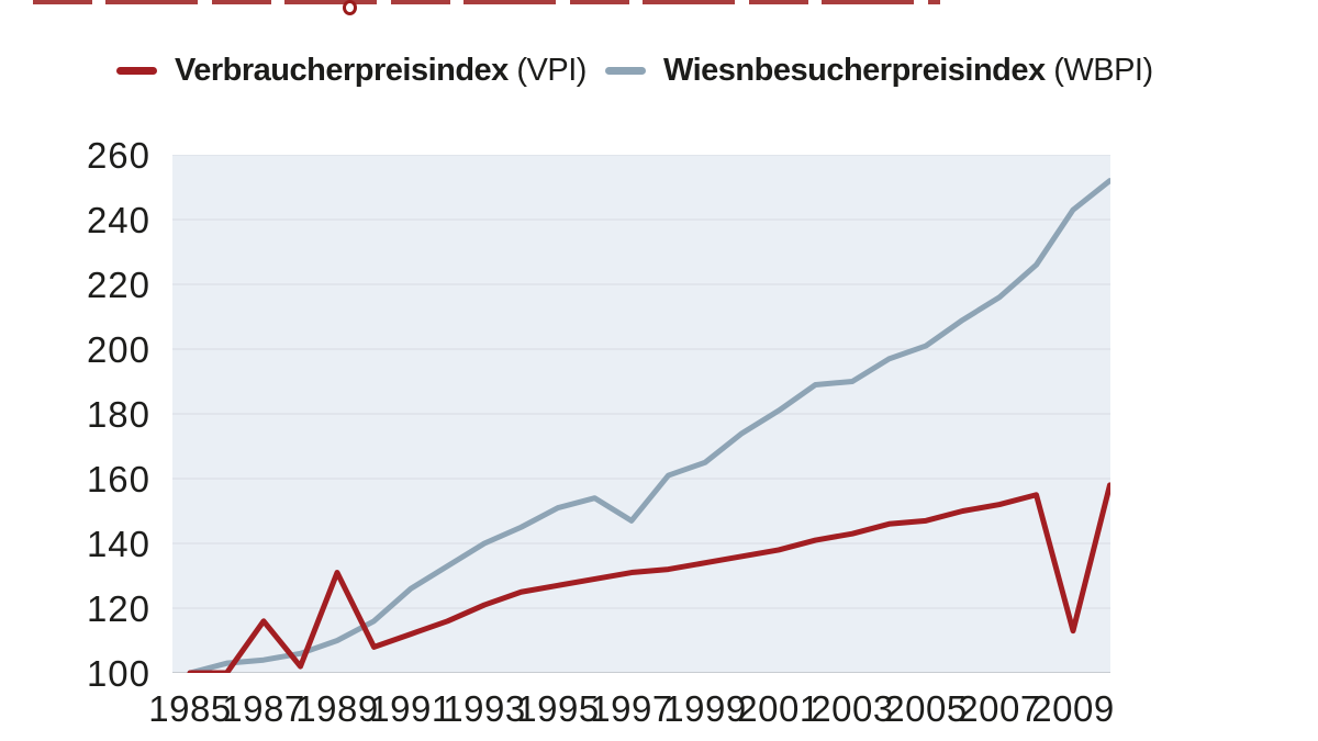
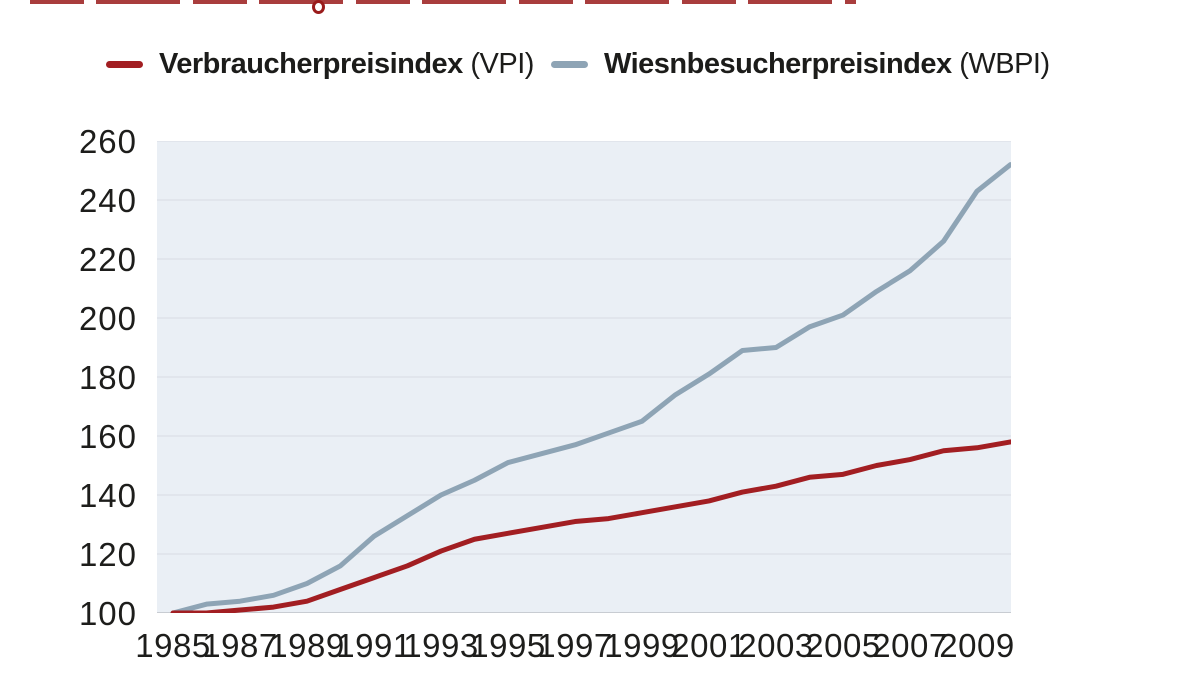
Verbraucherpreisindex (VPI)/1987: 116 -> 101
Verbraucherpreisindex (VPI)/1989: 131 -> 104
Wiesnbesucherpreisindex (WBPI)/1997: 147 -> 157
Verbraucherpreisindex (VPI)/2009: 113 -> 156
